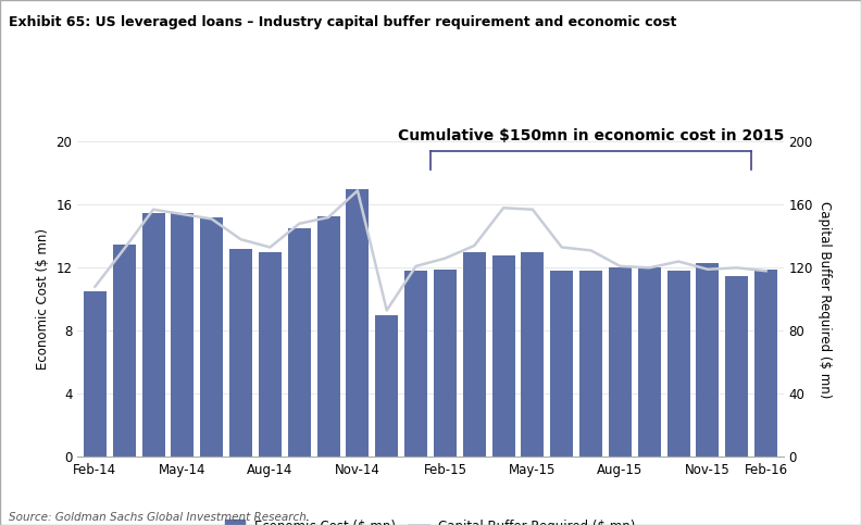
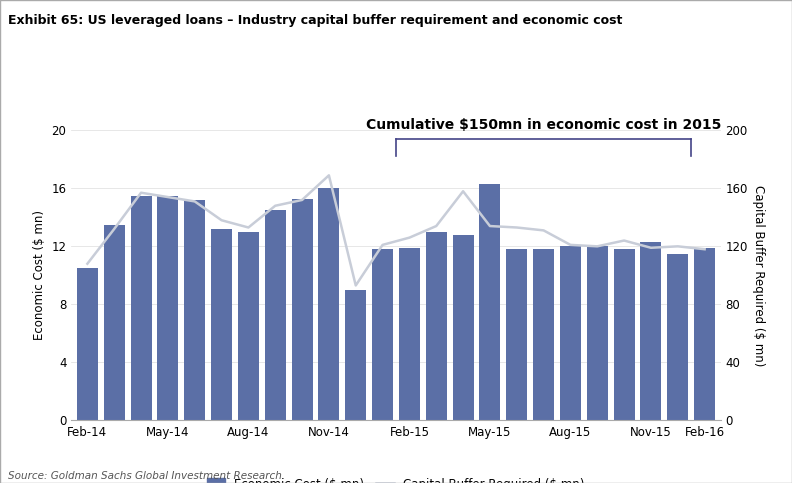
Economic Cost ($ mn)/Nov-14: 17.0 -> 16.0
Economic Cost ($ mn)/May-15: 13.0 -> 16.3
Capital Buffer Required ($ mn)/May-15: 157 -> 134
